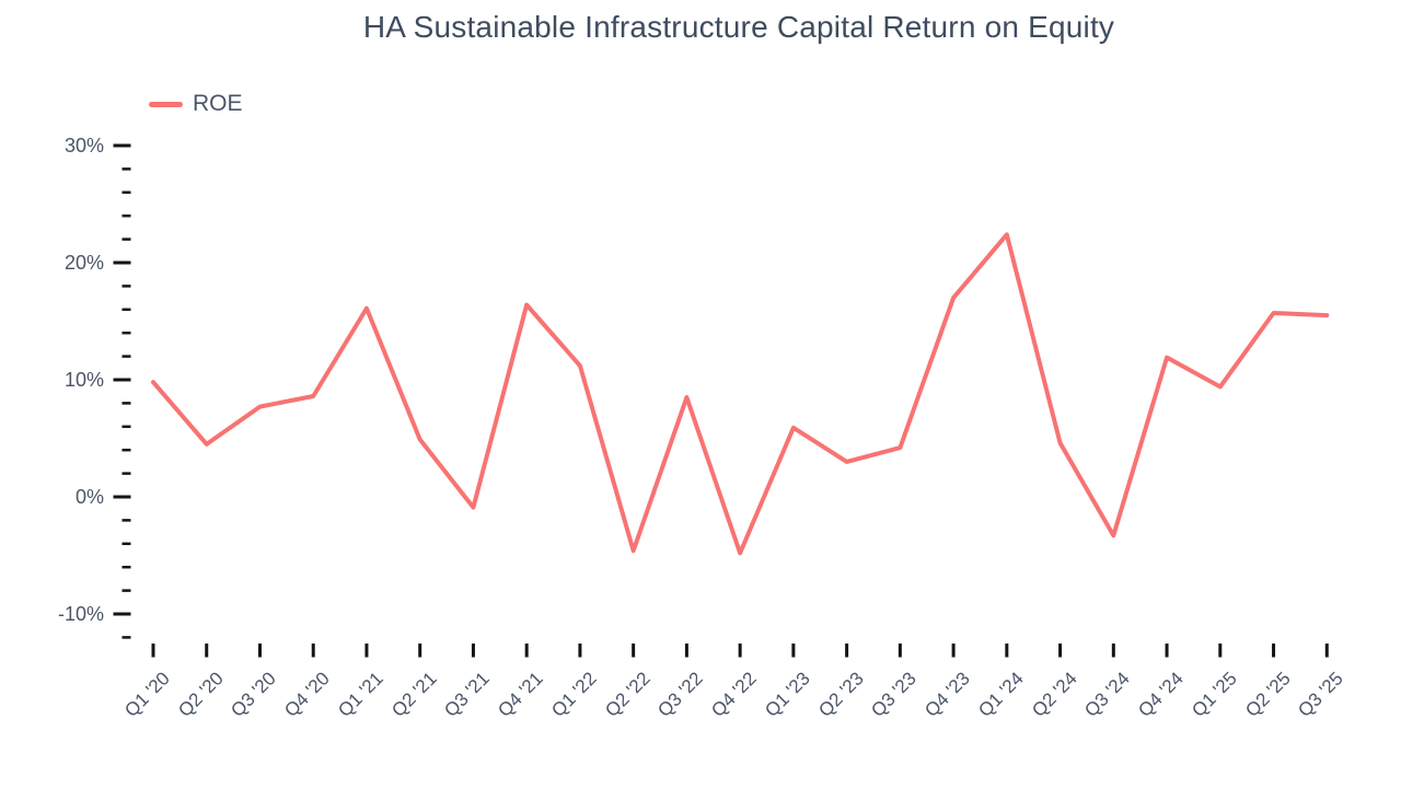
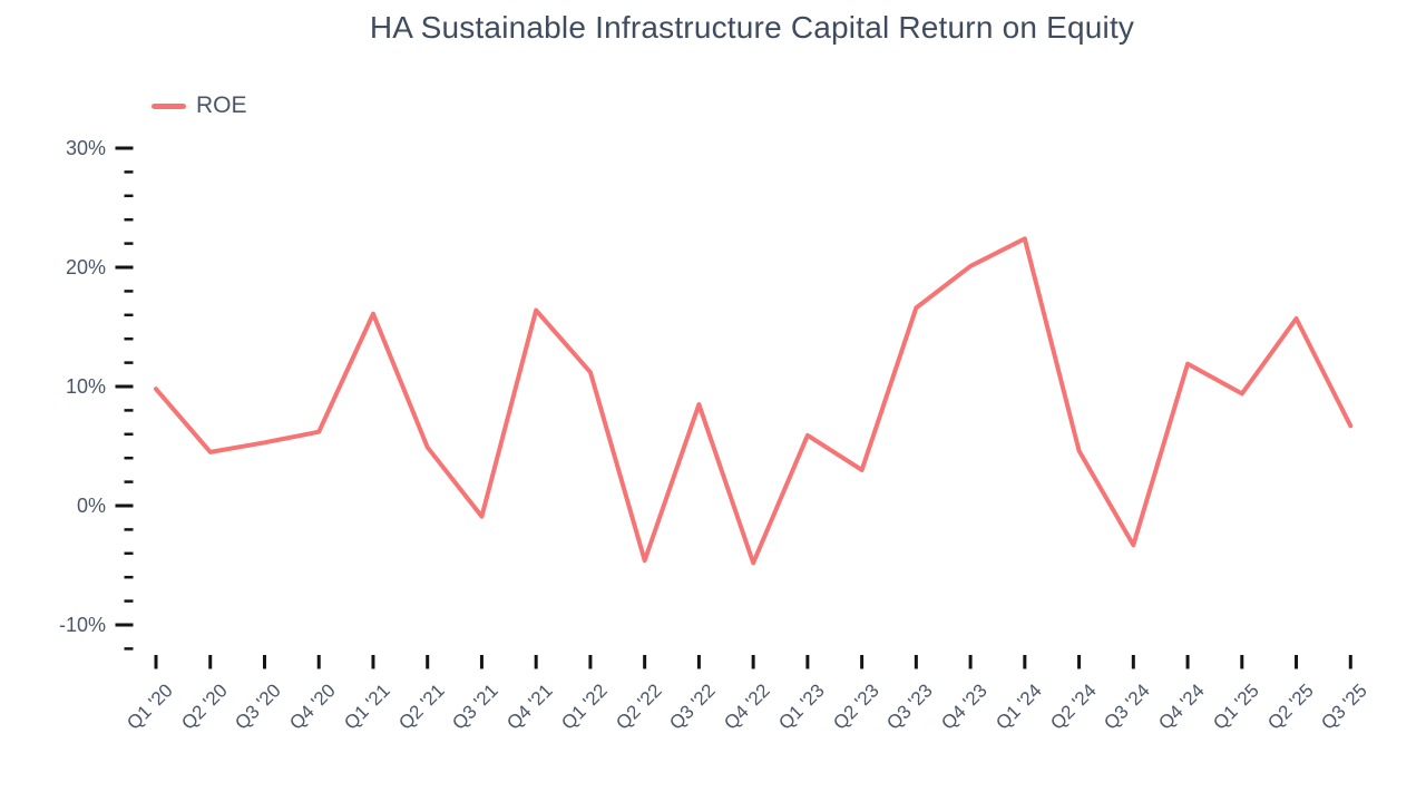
Q3 '20: 7.7% -> 5.3%
Q4 '20: 8.6% -> 6.2%
Q3 '23: 4.2% -> 16.6%
Q4 '23: 17.0% -> 20.1%
Q3 '25: 15.5% -> 6.7%
